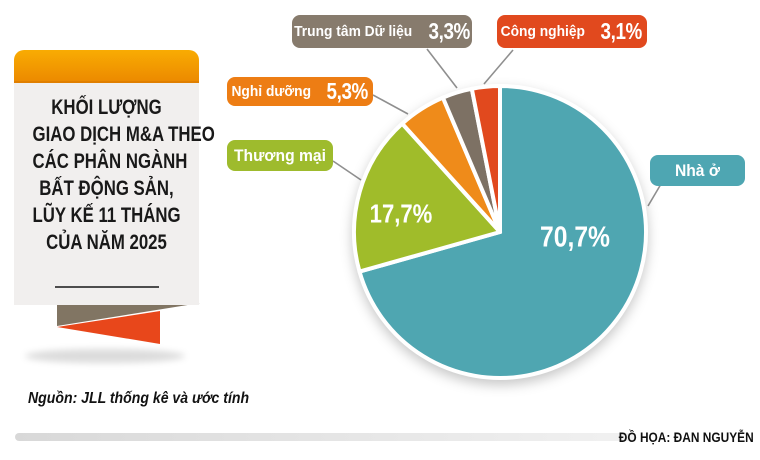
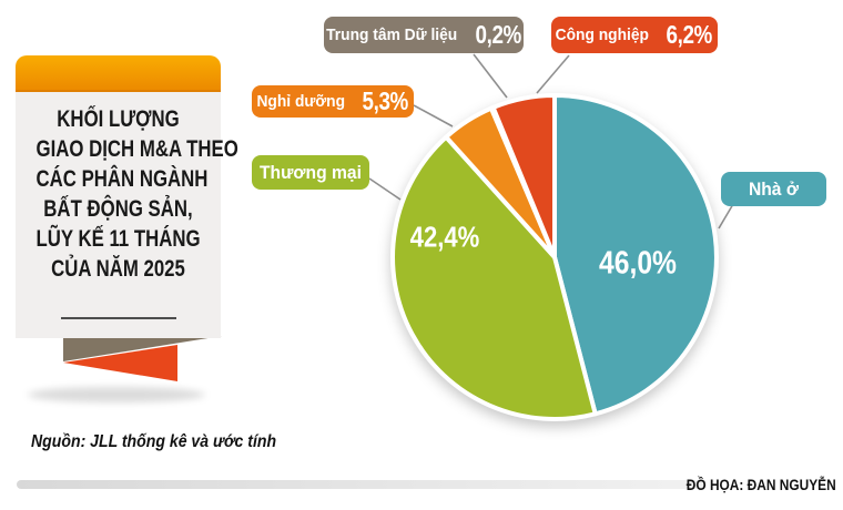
Nhà ở: 70,7% -> 46,0%
Thương mại: 17,7% -> 42,4%
Trung tâm Dữ liệu: 3,3% -> 0,2%
Công nghiệp: 3,1% -> 6,2%
